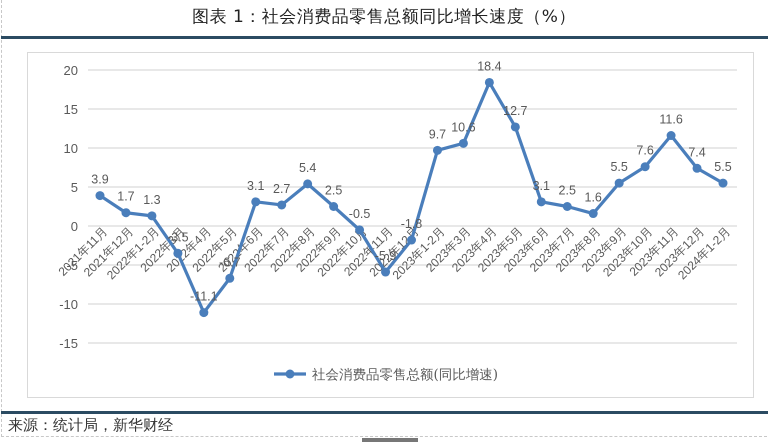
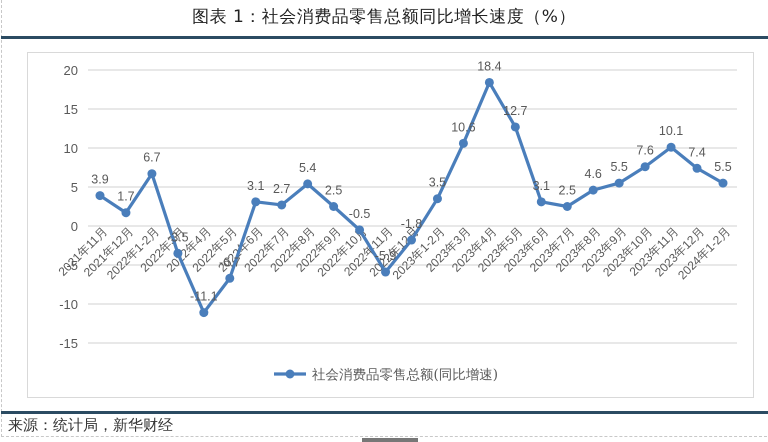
2022年1-2月: 1.3 -> 6.7
2023年1-2月: 9.7 -> 3.5
2023年8月: 1.6 -> 4.6
2023年11月: 11.6 -> 10.1
